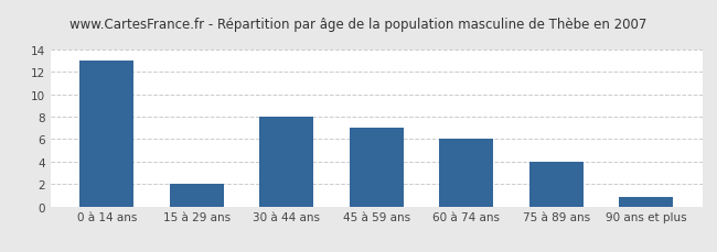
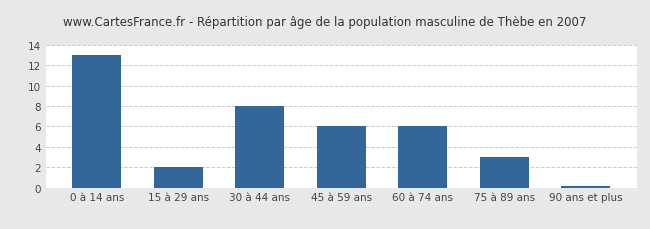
45 à 59 ans: 7.0 -> 6.0
75 à 89 ans: 4.0 -> 3.0
90 ans et plus: 0.8 -> 0.1
